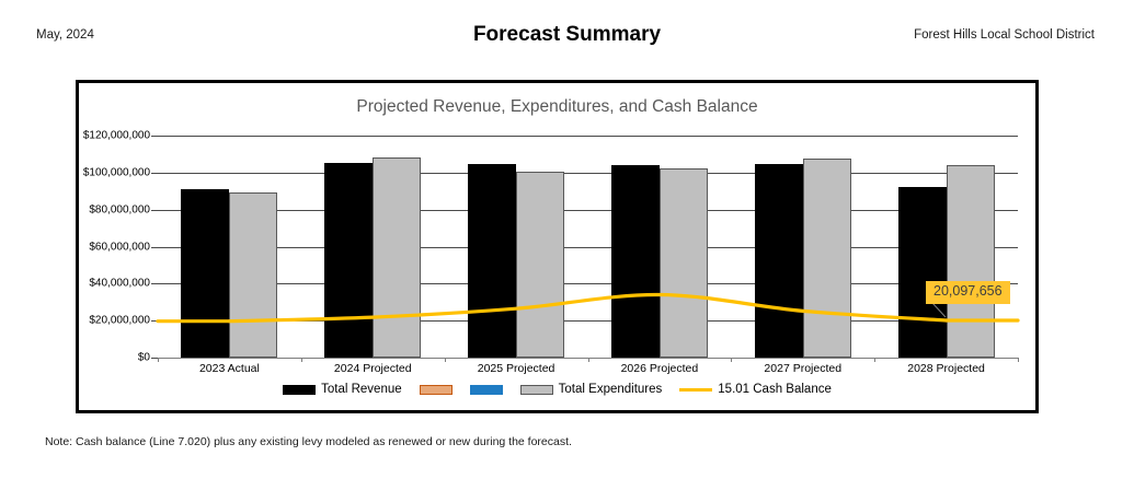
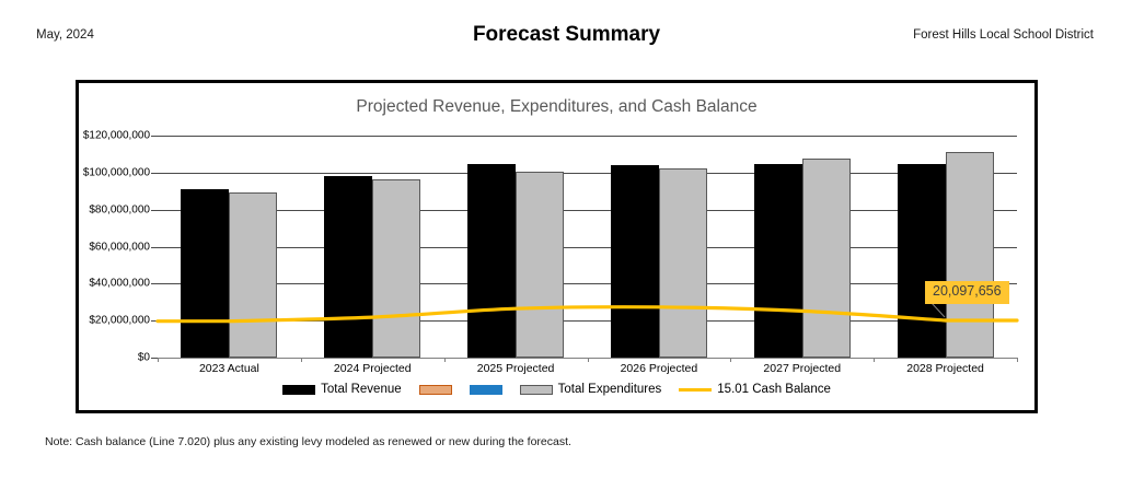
Total Revenue/2024 Projected: $105000000 -> $98000000
Total Expenditures/2024 Projected: $108000000 -> $96000000
15.01 Cash Balance/2026 Projected: $34000000 -> $27000000
Total Revenue/2028 Projected: $92000000 -> $105000000
Total Expenditures/2028 Projected: $104000000 -> $111000000
